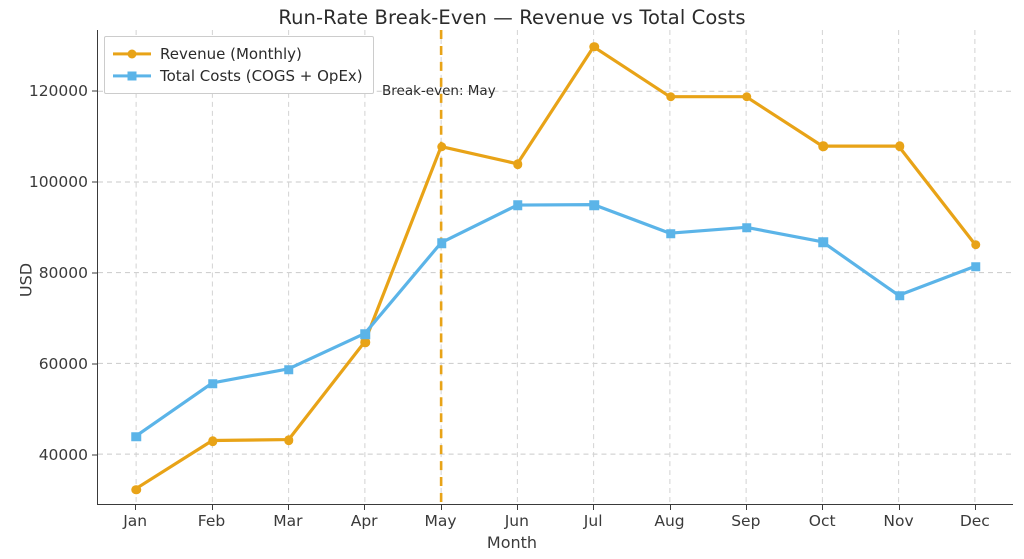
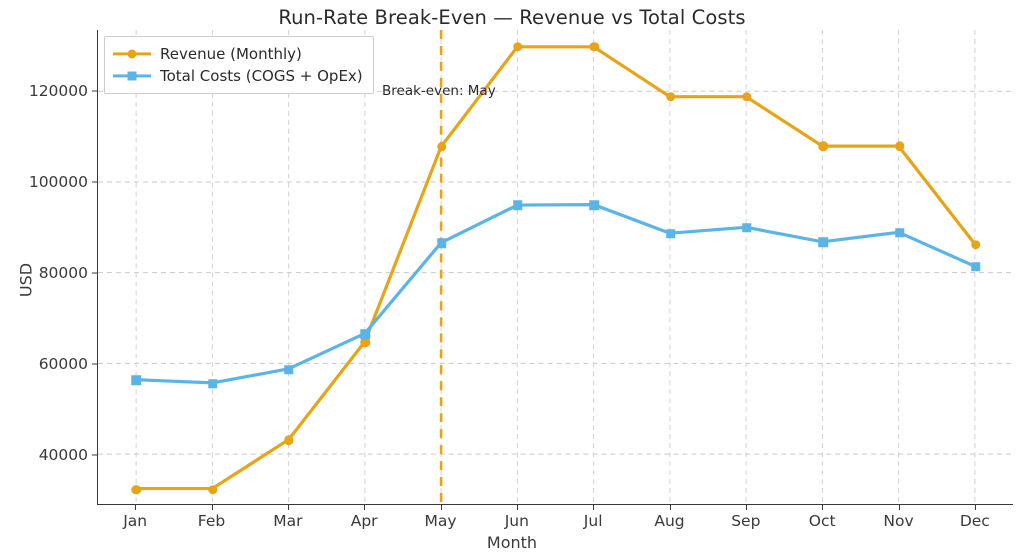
Total Costs (COGS + OpEx)/Jan: 44000 -> 56000
Revenue (Monthly)/Feb: 43000 -> 32000
Revenue (Monthly)/Jun: 104000 -> 130000
Total Costs (COGS + OpEx)/Nov: 75000 -> 89000
